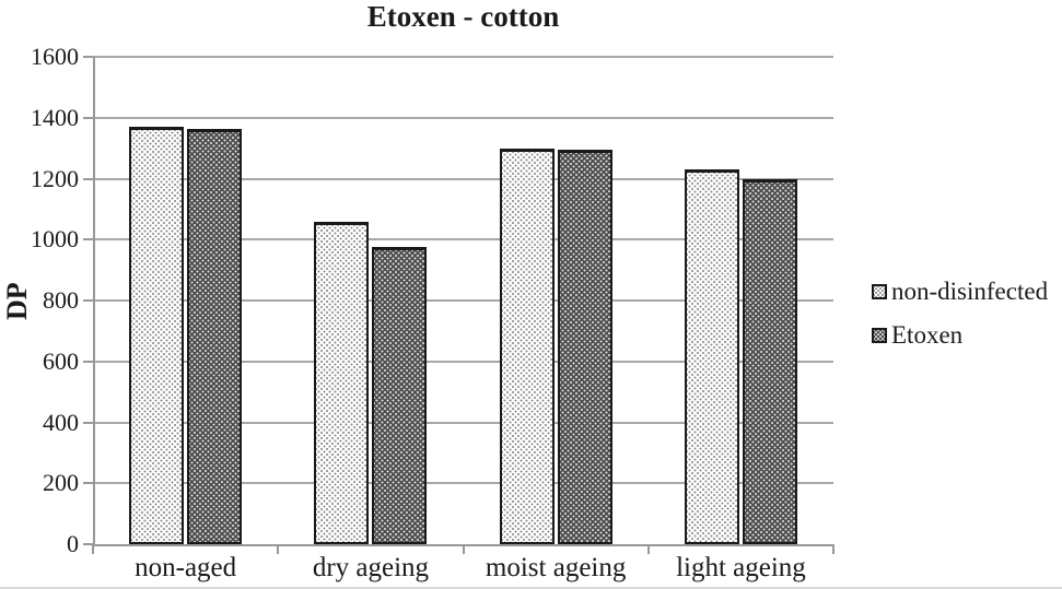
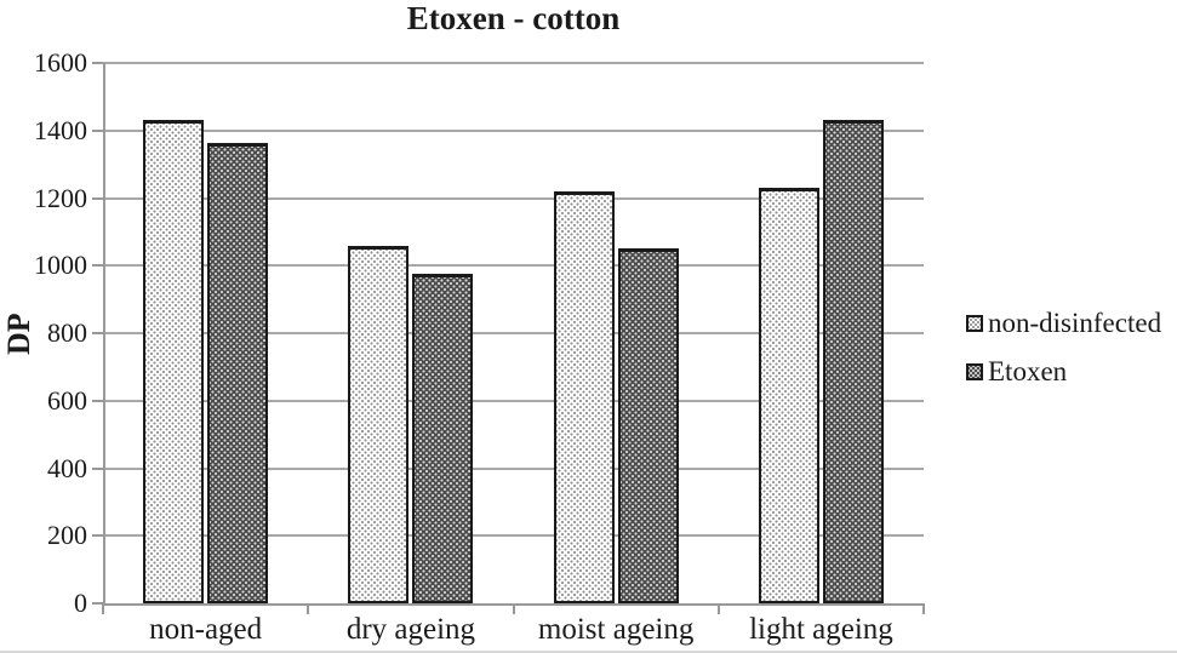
non-disinfected/non-aged: 1370 -> 1430
non-disinfected/moist ageing: 1300 -> 1220
Etoxen/moist ageing: 1300 -> 1050
Etoxen/light ageing: 1200 -> 1430
